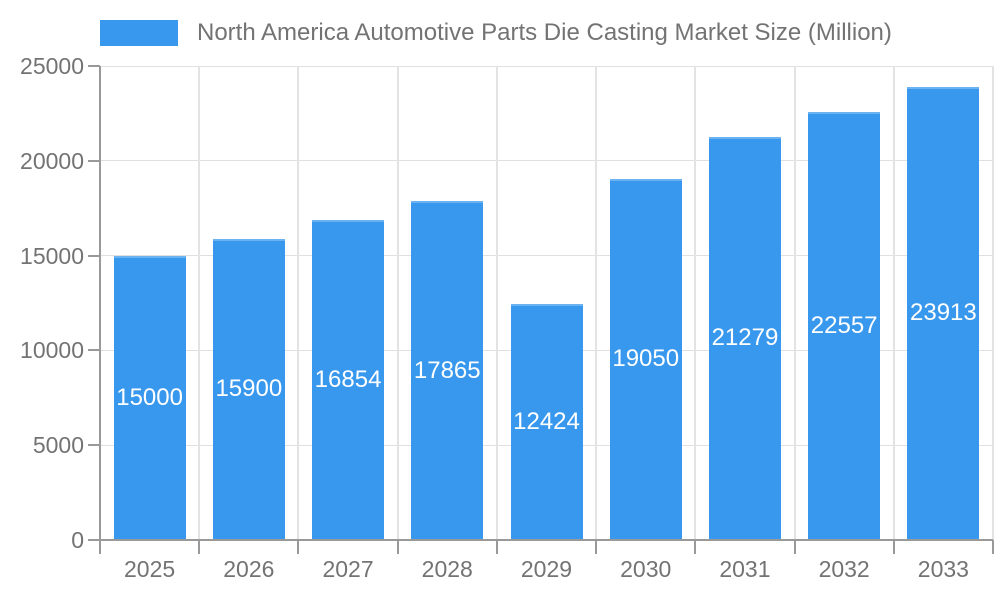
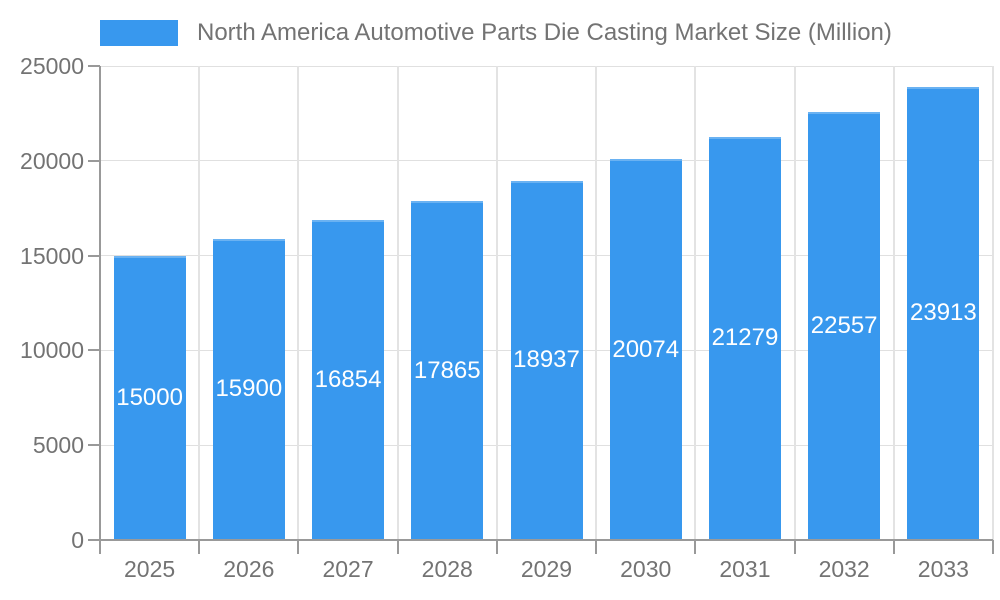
2029: 12424 -> 18937
2030: 19050 -> 20074
